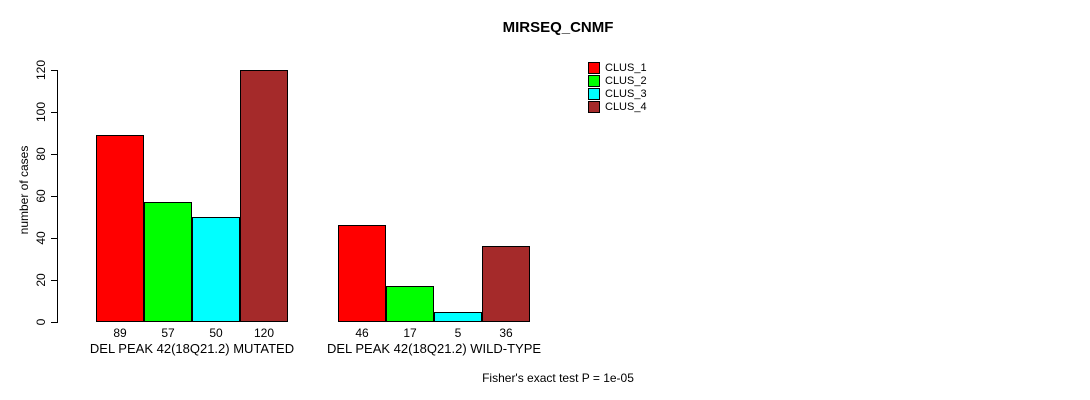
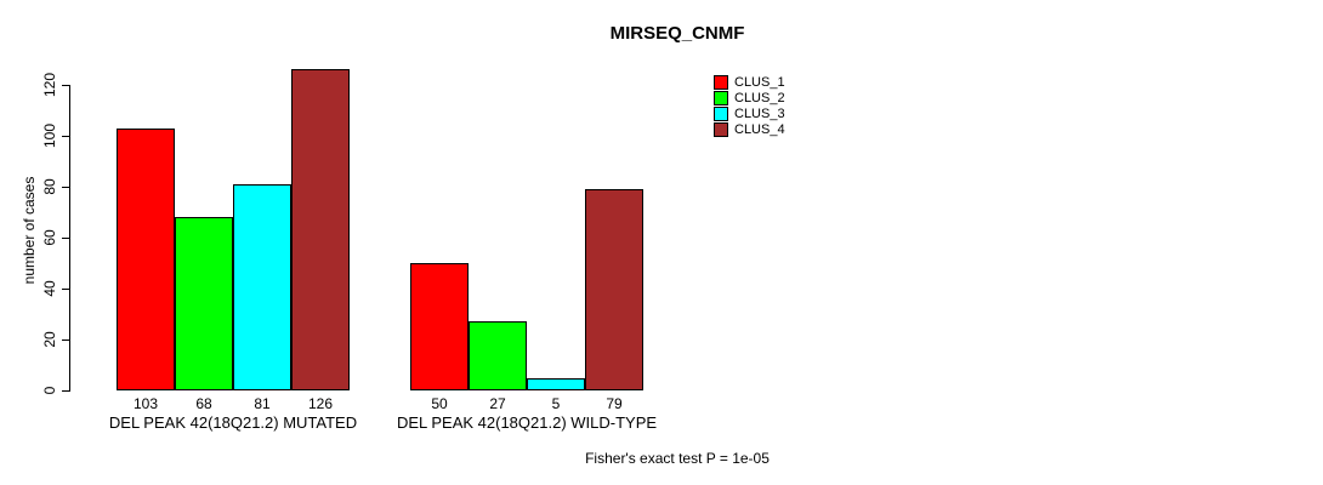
CLUS_1/DEL PEAK 42(18Q21.2) MUTATED: 89 -> 103
CLUS_2/DEL PEAK 42(18Q21.2) MUTATED: 57 -> 68
CLUS_3/DEL PEAK 42(18Q21.2) MUTATED: 50 -> 81
CLUS_4/DEL PEAK 42(18Q21.2) MUTATED: 120 -> 126
CLUS_1/DEL PEAK 42(18Q21.2) WILD-TYPE: 46 -> 50
CLUS_2/DEL PEAK 42(18Q21.2) WILD-TYPE: 17 -> 27
CLUS_4/DEL PEAK 42(18Q21.2) WILD-TYPE: 36 -> 79
